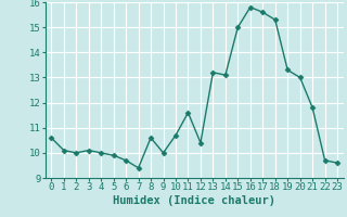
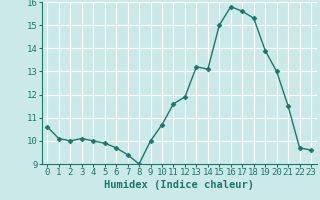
8: 10.6 -> 9.0
12: 10.4 -> 11.9
19: 13.3 -> 13.9
21: 11.8 -> 11.5
